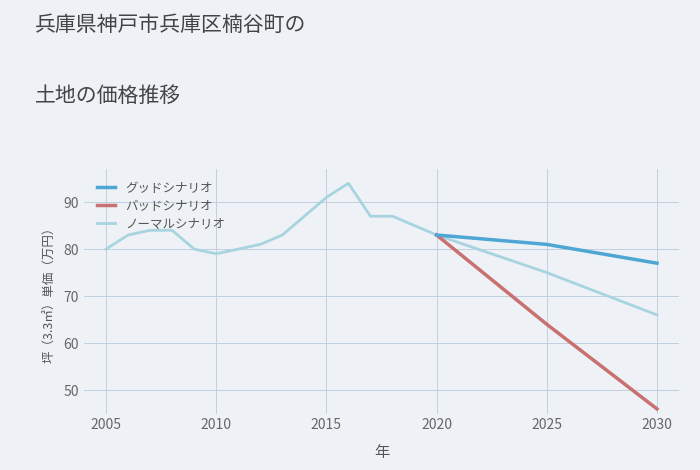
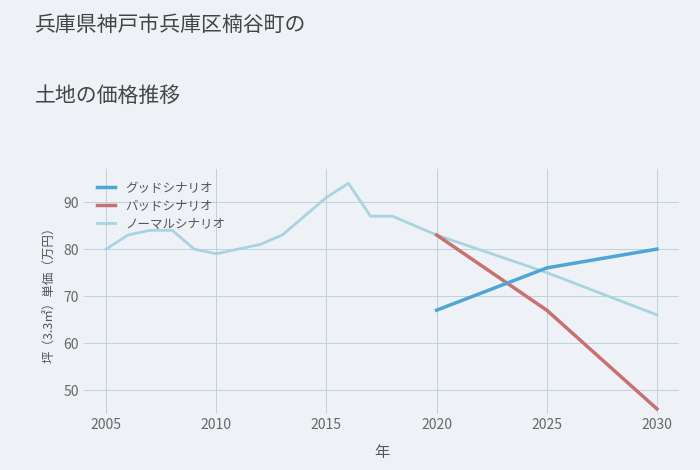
グッドシナリオ/2020: 83 -> 67
グッドシナリオ/2025: 81 -> 76
バッドシナリオ/2025: 64 -> 67
グッドシナリオ/2030: 77 -> 80
